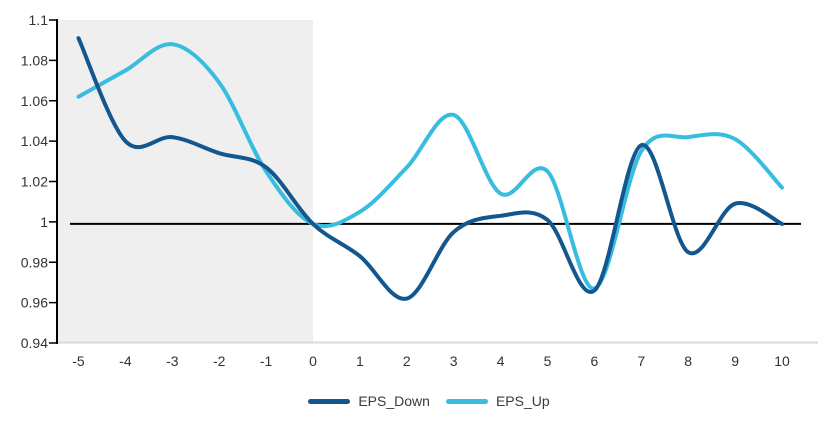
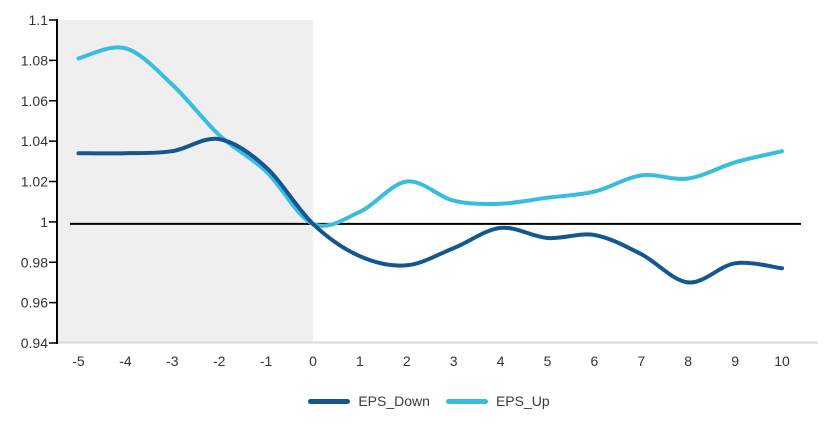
EPS_Down/-5: 1.091 -> 1.034
EPS_Up/-5: 1.062 -> 1.081
EPS_Down/-4: 1.040 -> 1.034
EPS_Up/-4: 1.075 -> 1.086
EPS_Down/-3: 1.042 -> 1.035
EPS_Up/-3: 1.088 -> 1.068
EPS_Down/-2: 1.034 -> 1.041
EPS_Up/-2: 1.069 -> 1.043
EPS_Down/2: 0.962 -> 0.979
EPS_Up/2: 1.027 -> 1.020
EPS_Down/3: 0.995 -> 0.987
EPS_Up/3: 1.053 -> 1.010
EPS_Down/4: 1.003 -> 0.997
EPS_Up/4: 1.014 -> 1.009
EPS_Down/5: 1.001 -> 0.992
EPS_Up/5: 1.025 -> 1.012
EPS_Down/6: 0.966 -> 0.994
EPS_Up/6: 0.967 -> 1.015
EPS_Down/7: 1.038 -> 0.984
EPS_Up/7: 1.035 -> 1.023
EPS_Down/8: 0.985 -> 0.970
EPS_Up/8: 1.042 -> 1.022
EPS_Down/9: 1.009 -> 0.980
EPS_Up/9: 1.041 -> 1.030
EPS_Down/10: 0.999 -> 0.977
EPS_Up/10: 1.017 -> 1.035
